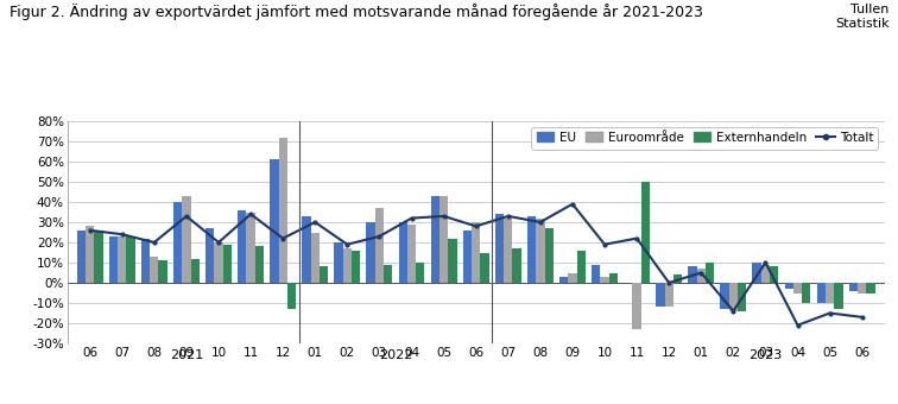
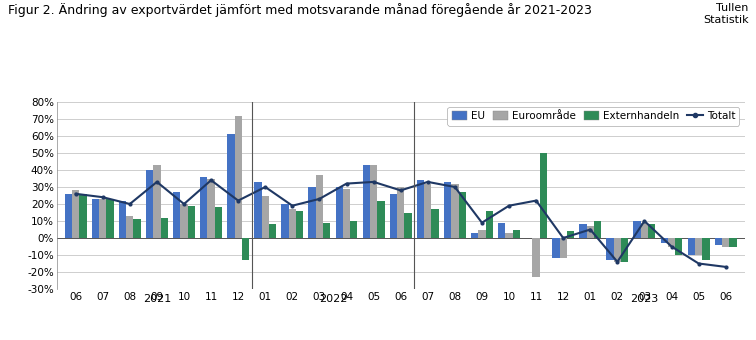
Totalt/09: 39% -> 9%
Totalt/04: -21% -> -5%
